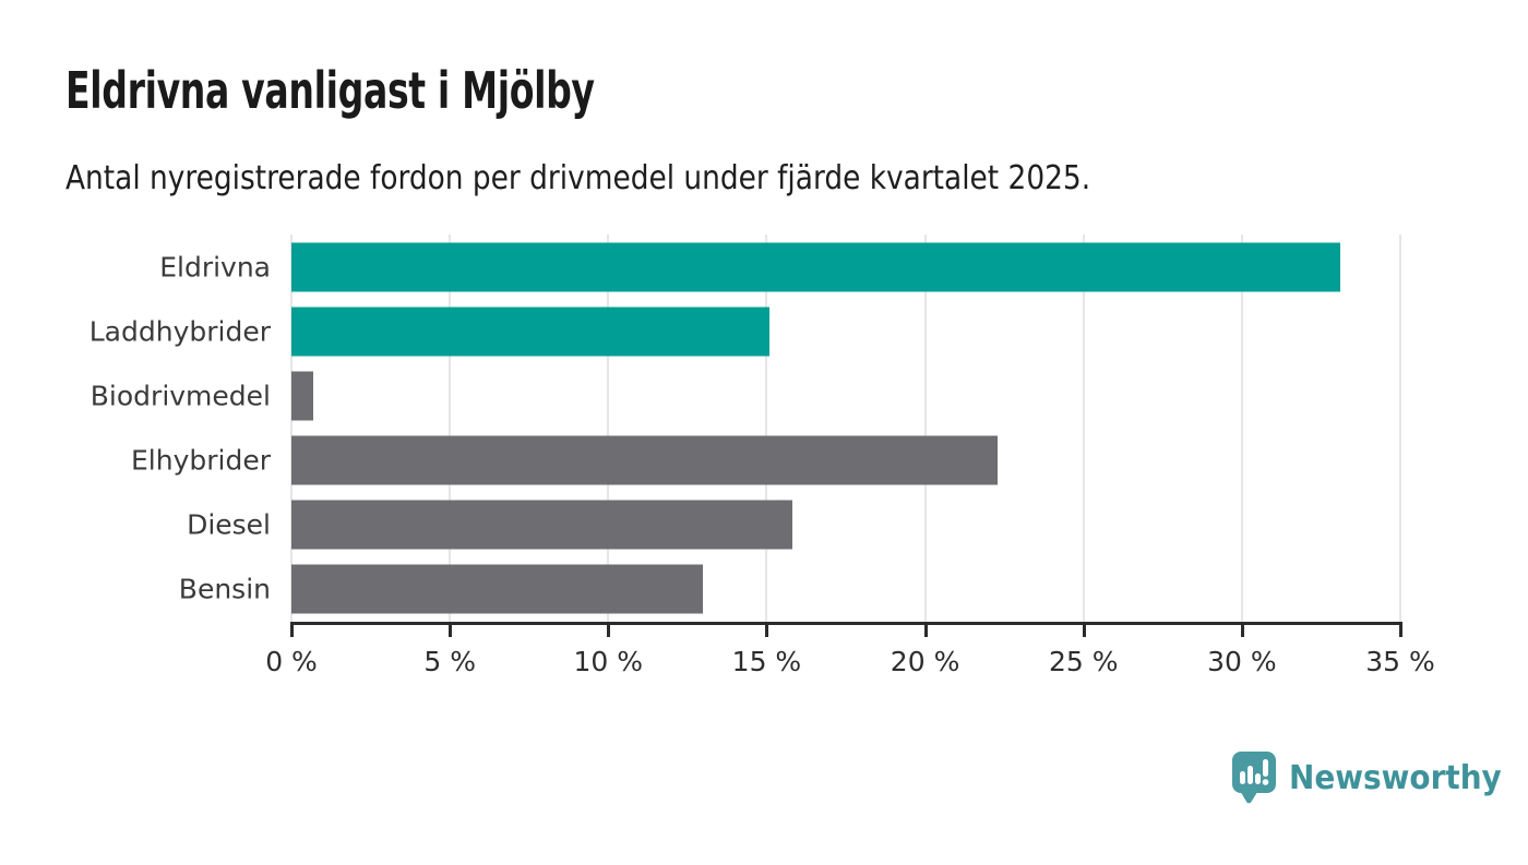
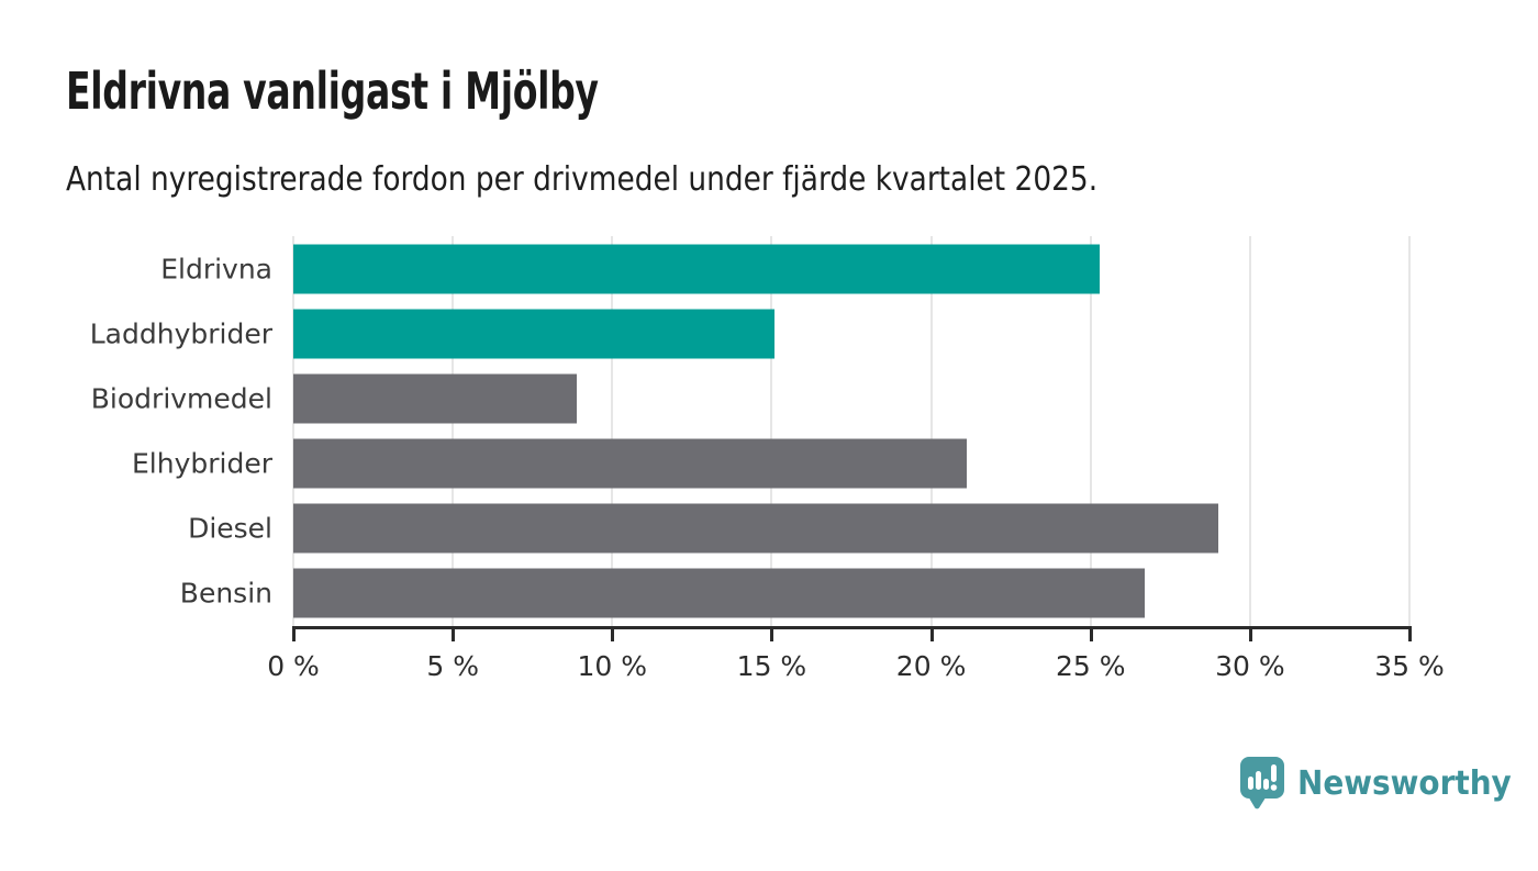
Eldrivna: 33.1% -> 25.3%
Biodrivmedel: 0.7% -> 8.9%
Elhybrider: 22.3% -> 21.1%
Diesel: 15.8% -> 29.0%
Bensin: 13.0% -> 26.7%
